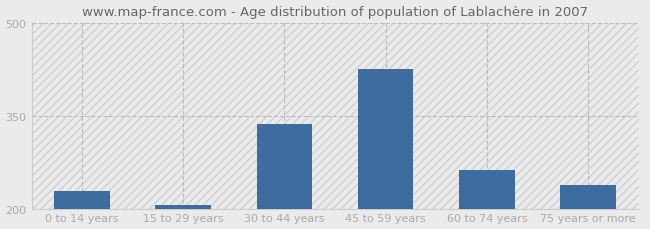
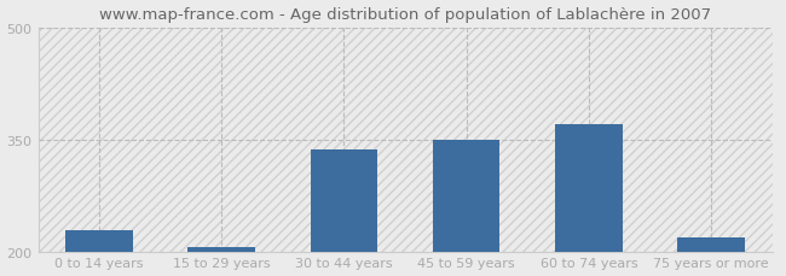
45 to 59 years: 426 -> 350
60 to 74 years: 262 -> 370
75 years or more: 238 -> 218
